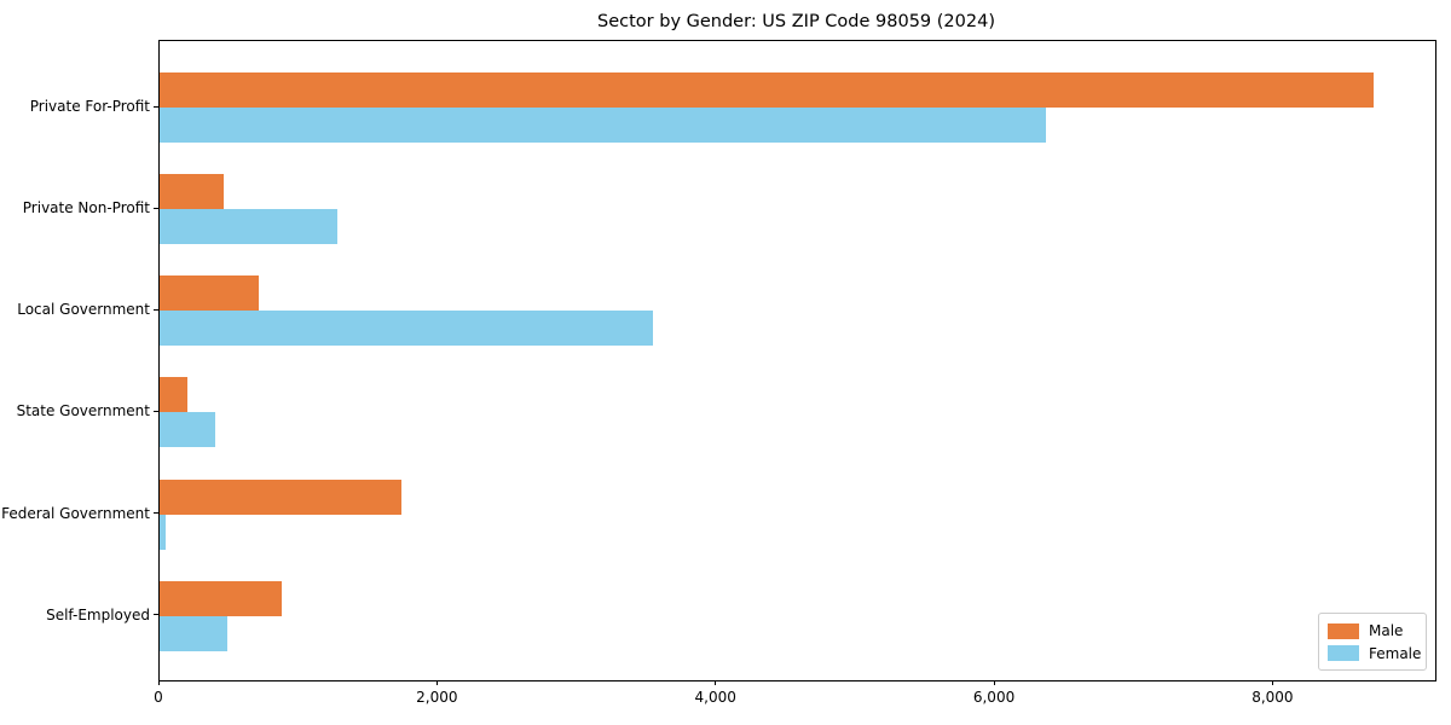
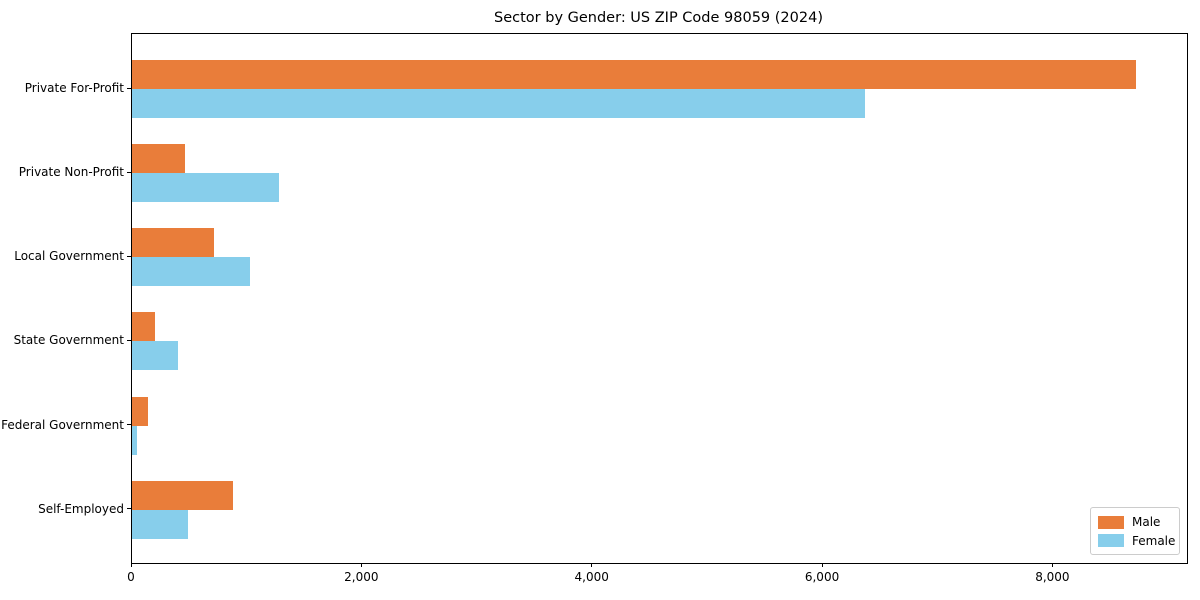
Female/Local Government: 3540 -> 1020
Male/Federal Government: 1740 -> 140
